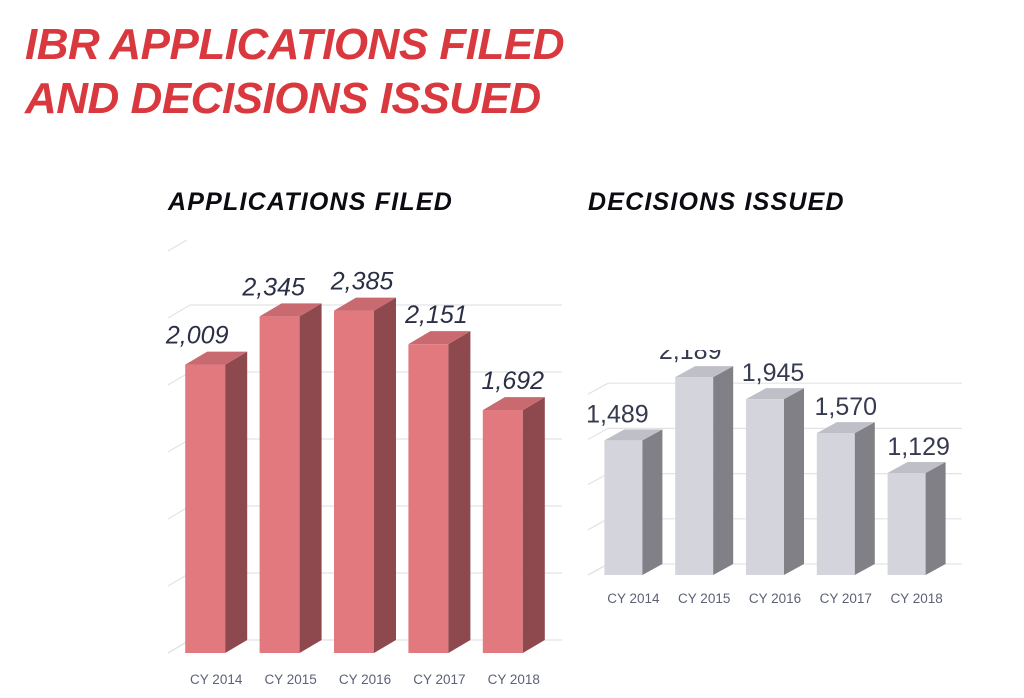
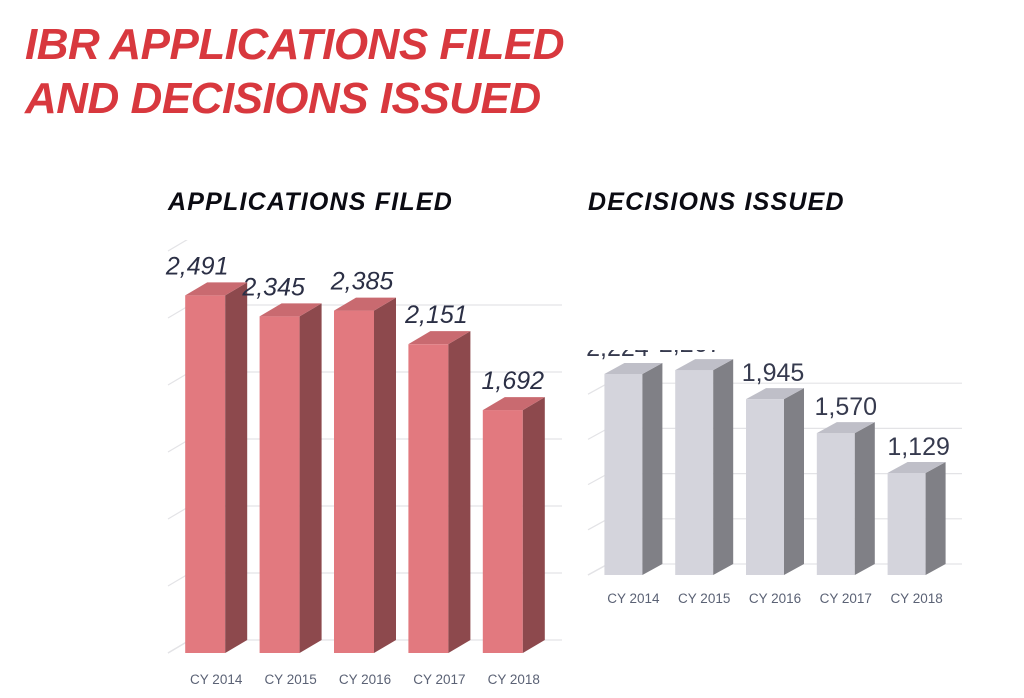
APPLICATIONS FILED/CY 2014: 2,009 -> 2,491
DECISIONS ISSUED/CY 2014: 1,489 -> 2,224
DECISIONS ISSUED/CY 2015: 2,189 -> 2,267
